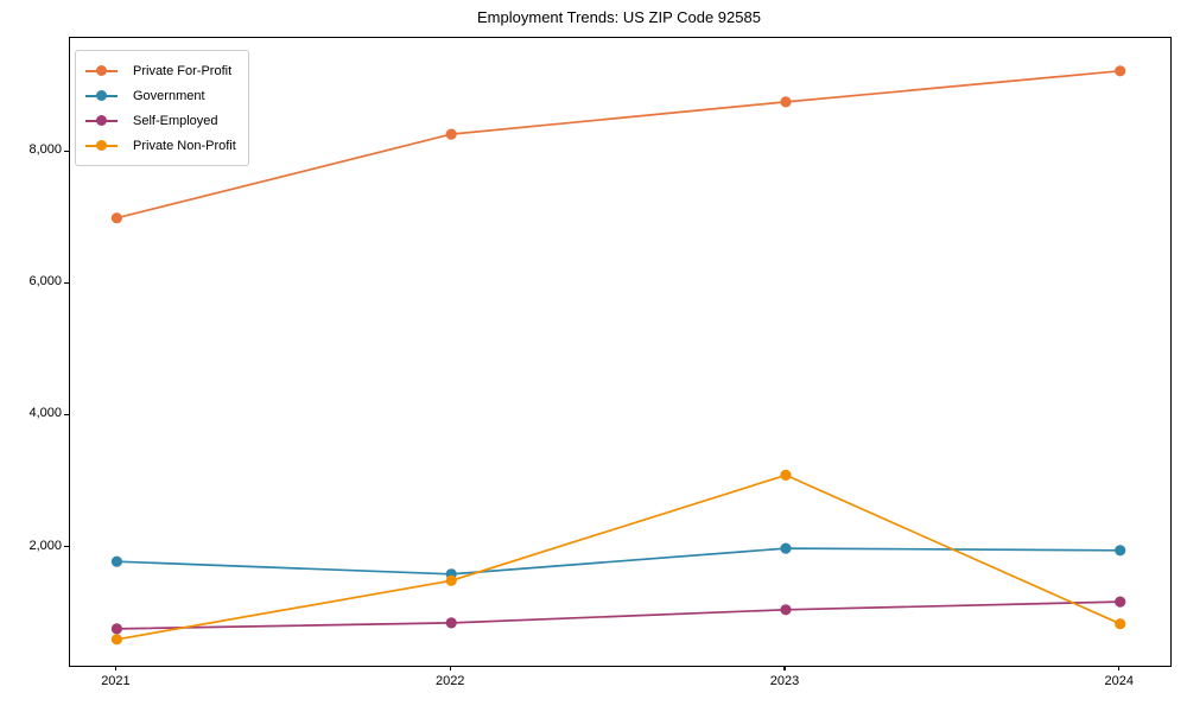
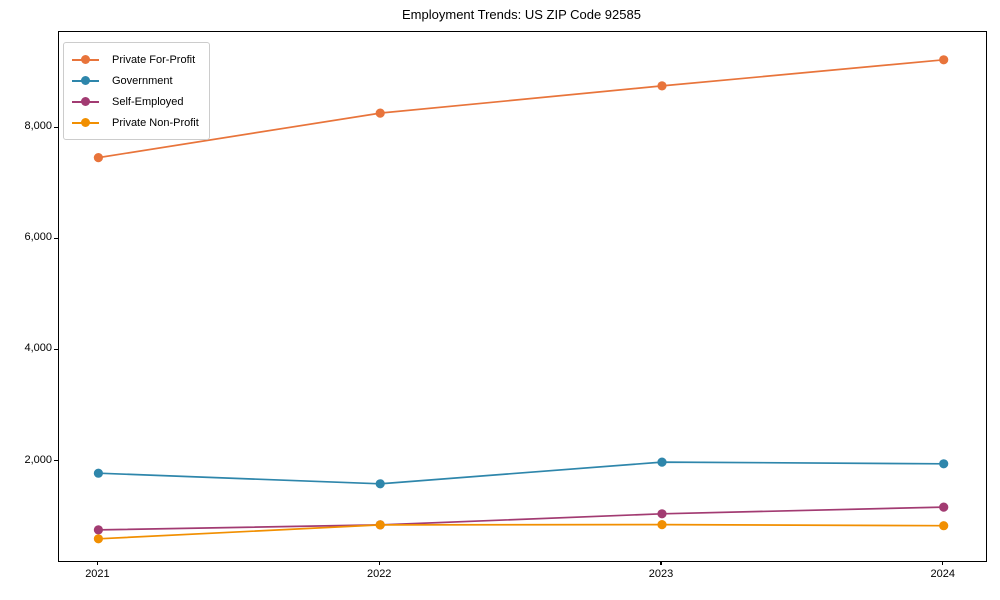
Private For-Profit/2021: 7000 -> 7500
Private Non-Profit/2022: 1500 -> 900
Private Non-Profit/2023: 3100 -> 900
